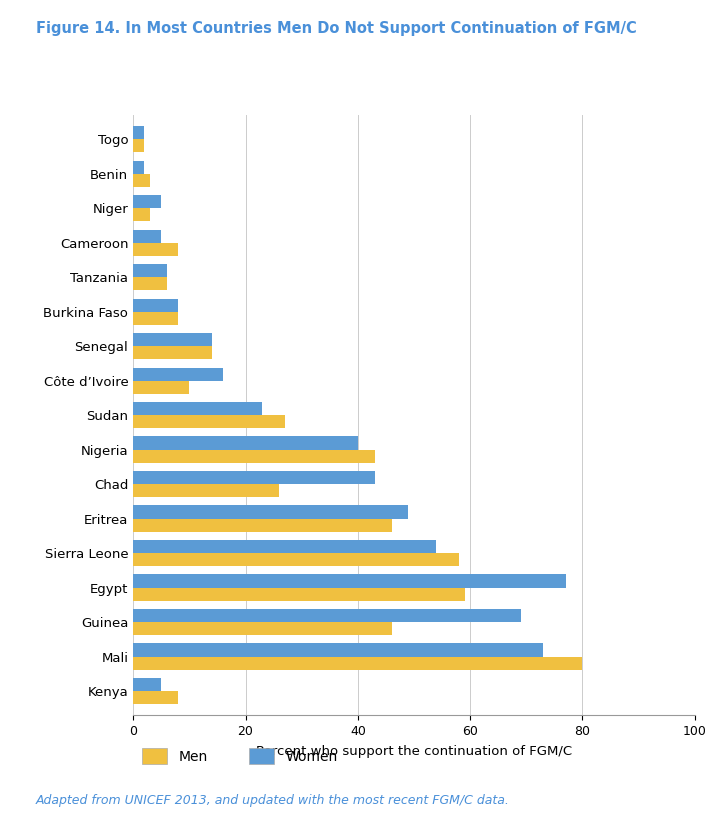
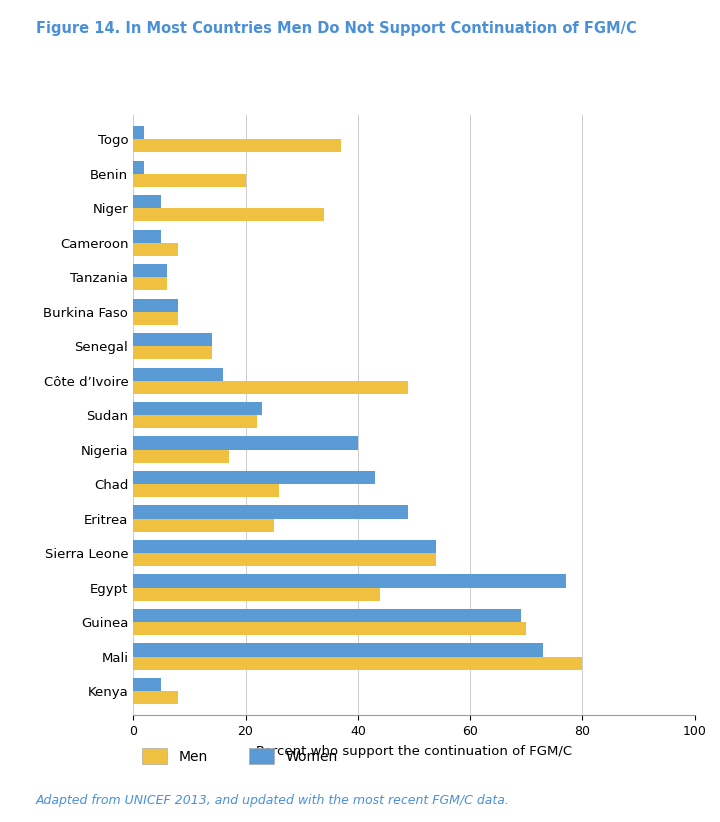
Men/Togo: 2 -> 37
Men/Benin: 3 -> 20
Men/Niger: 3 -> 34
Men/Côte d’Ivoire: 10 -> 49
Men/Sudan: 27 -> 22
Men/Nigeria: 43 -> 17
Men/Eritrea: 46 -> 25
Men/Sierra Leone: 58 -> 54
Men/Egypt: 59 -> 44
Men/Guinea: 46 -> 70
